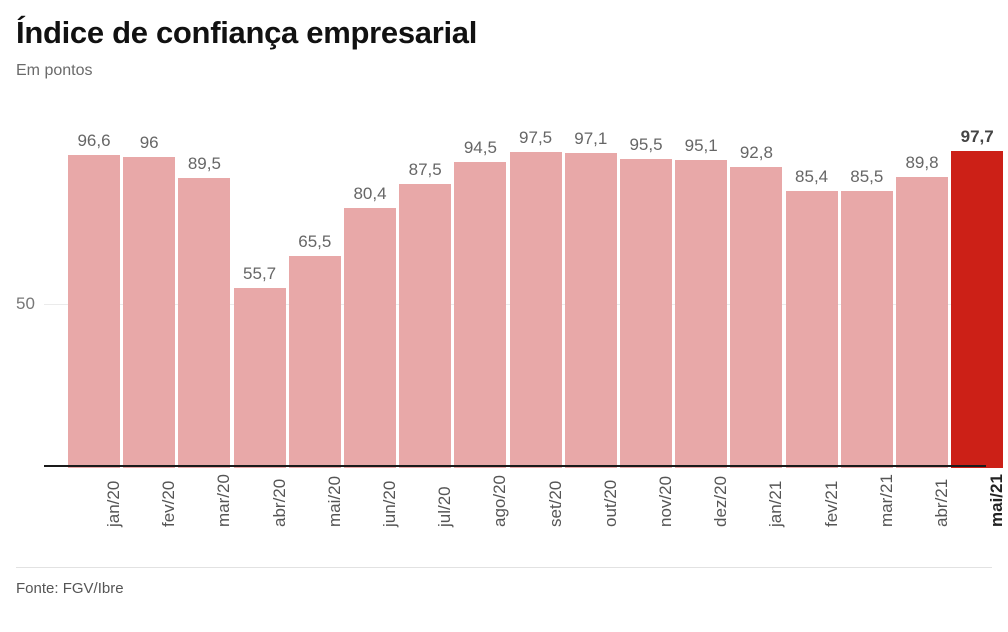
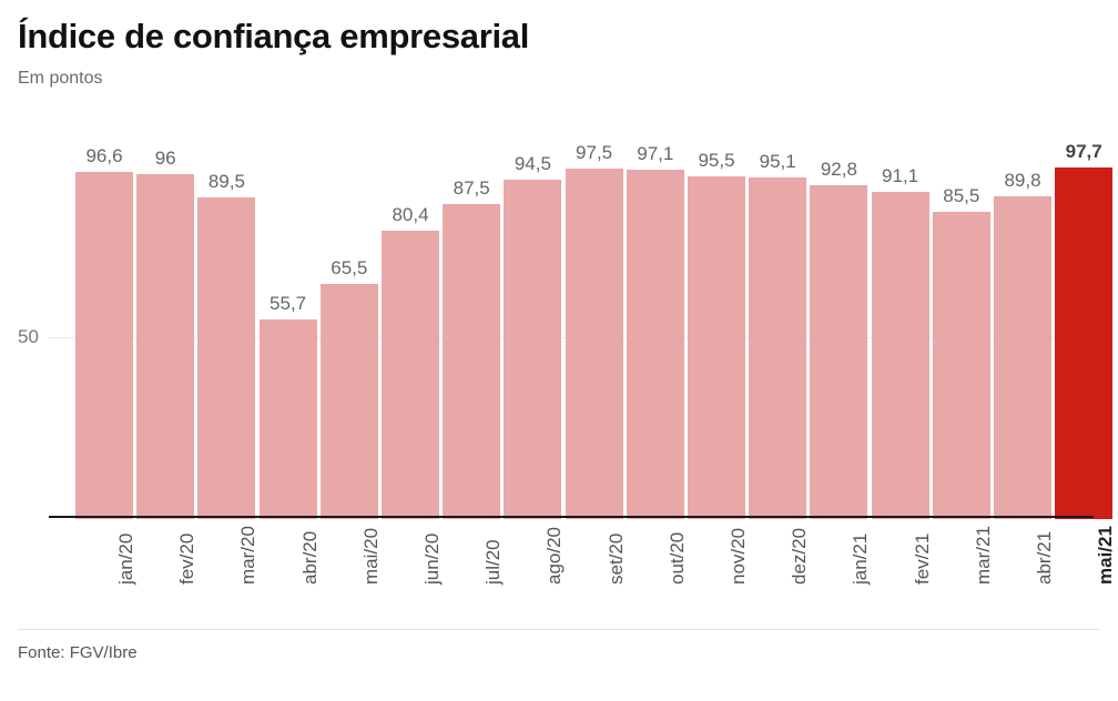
fev/21: 85,4 -> 91,1
